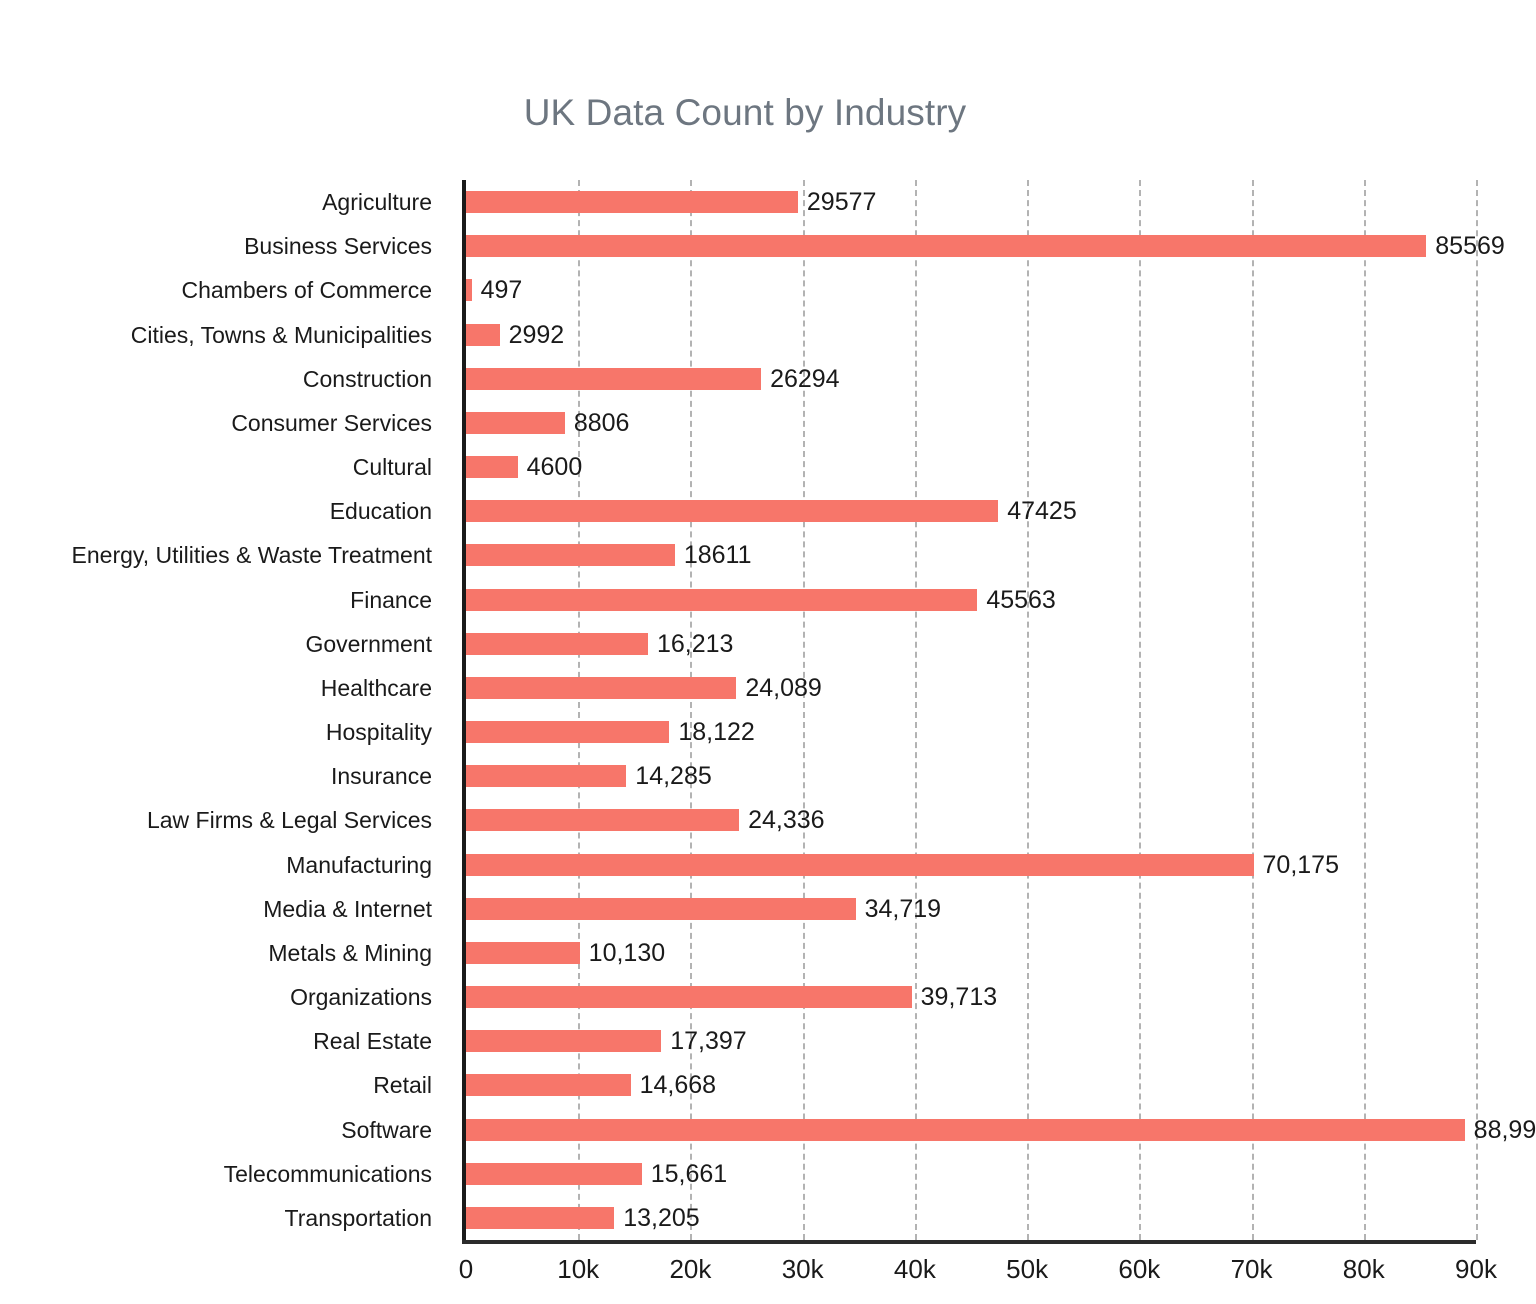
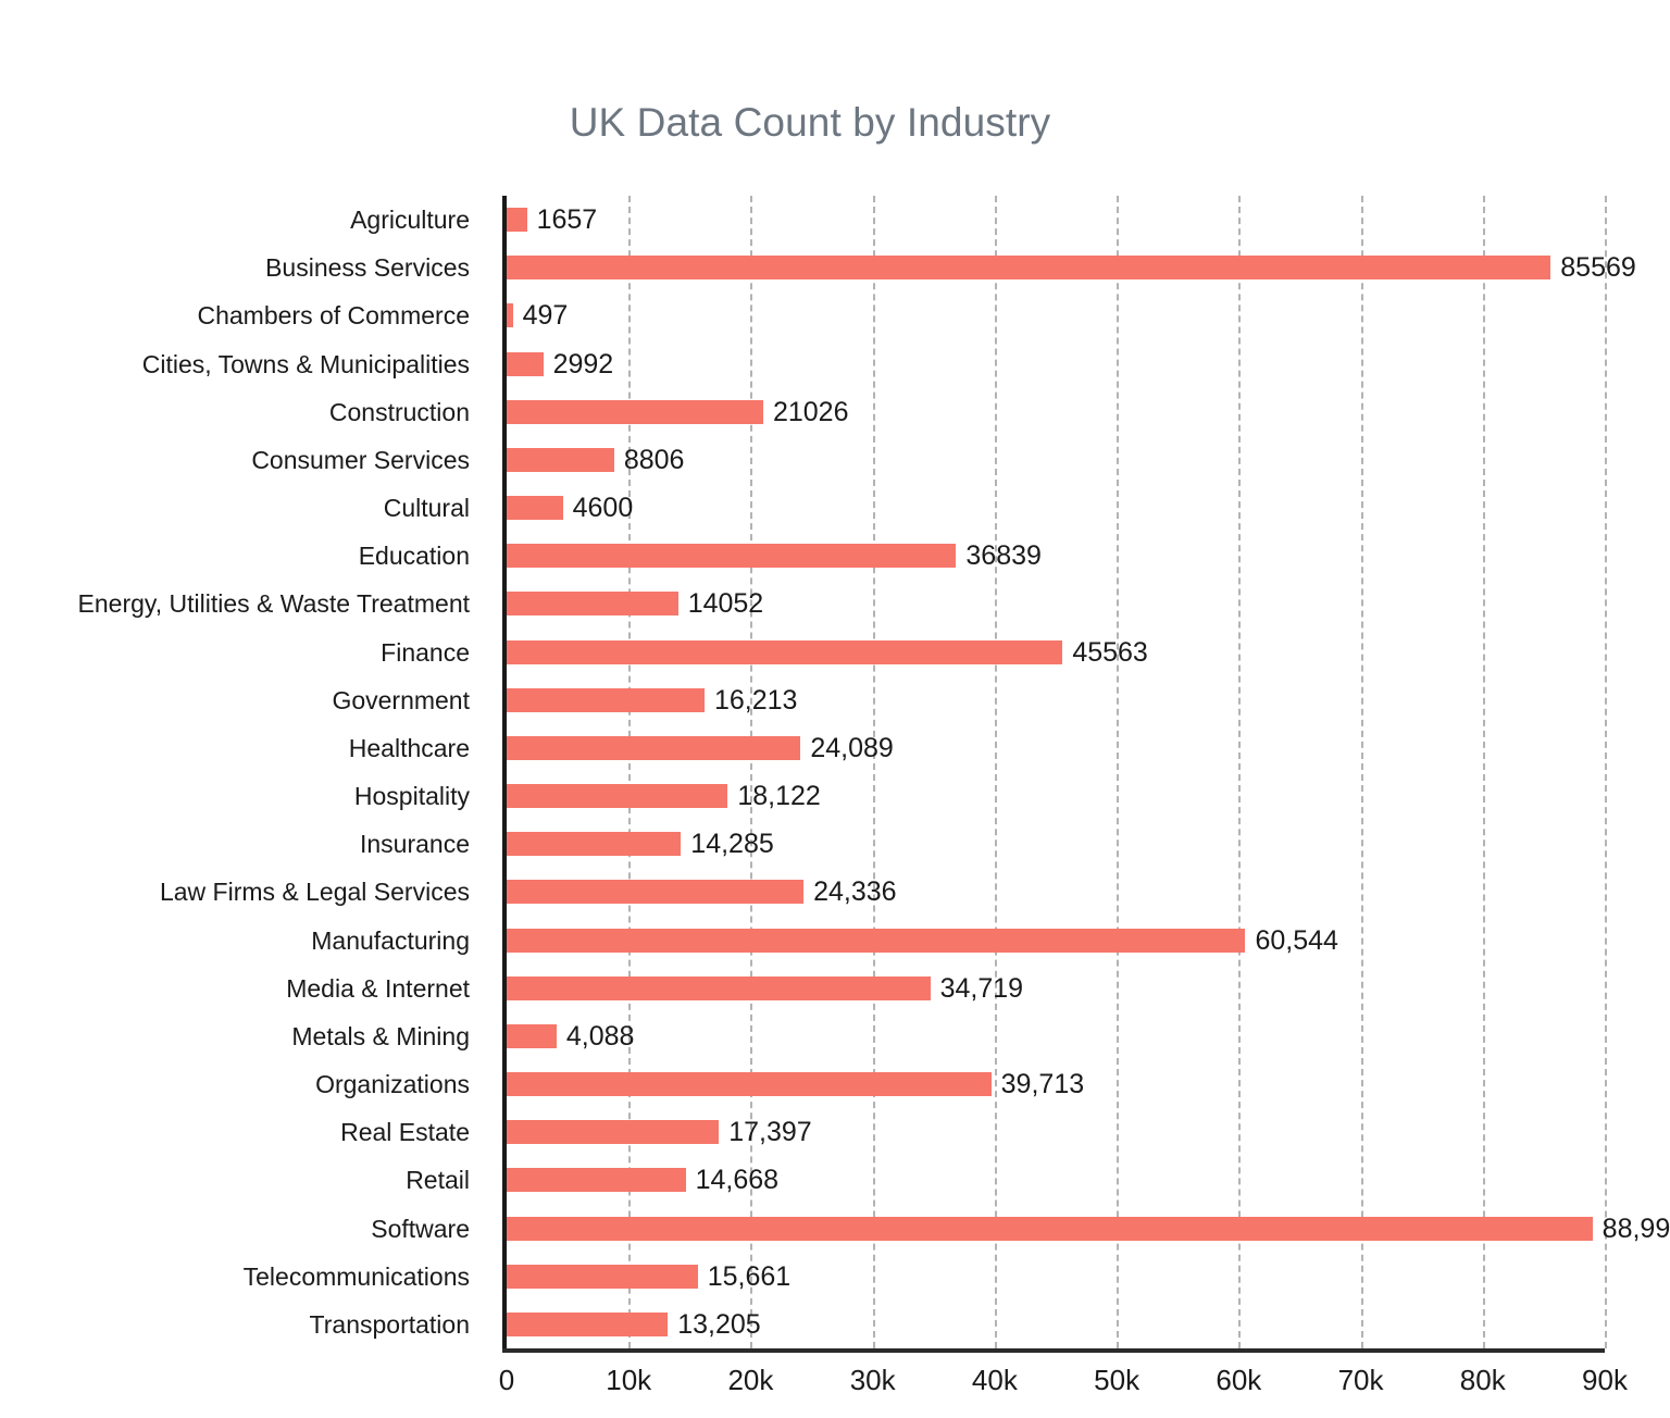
Agriculture: 29577 -> 1657
Construction: 26294 -> 21026
Education: 47425 -> 36839
Energy, Utilities & Waste Treatment: 18611 -> 14052
Manufacturing: 70,175 -> 60,544
Metals & Mining: 10,130 -> 4,088
